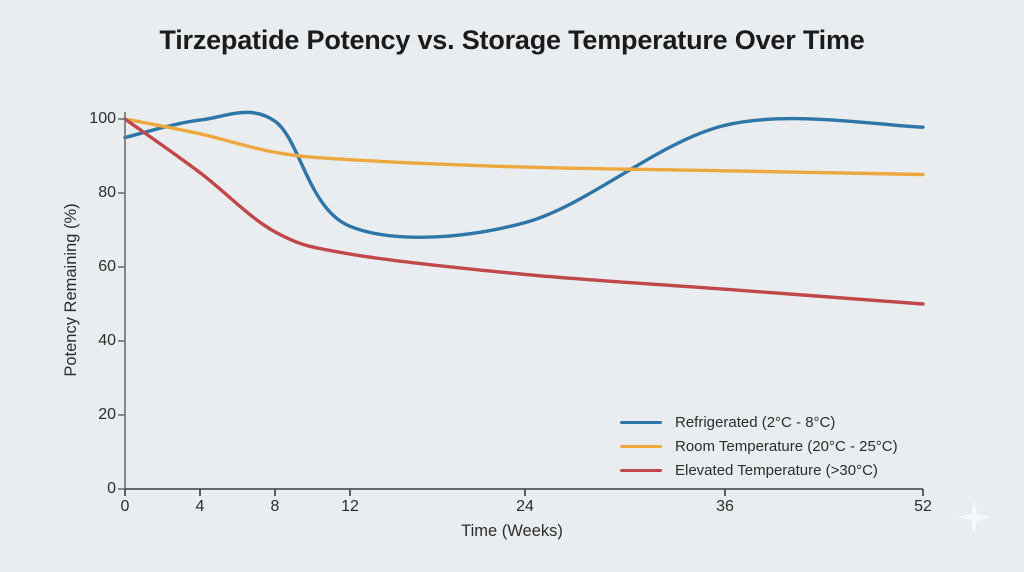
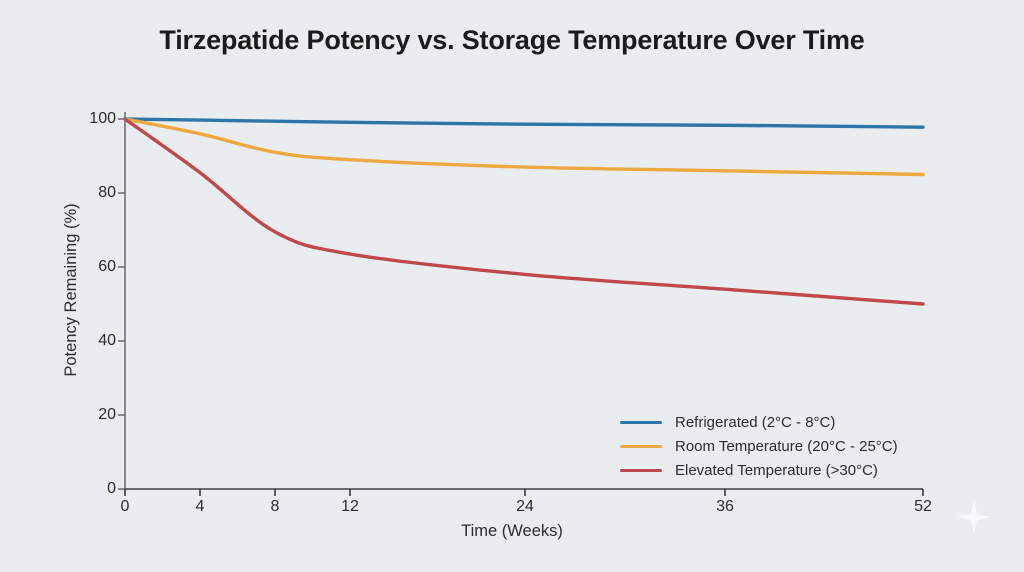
Refrigerated (2°C - 8°C)/0: 95 -> 100
Refrigerated (2°C - 8°C)/12: 71 -> 99
Refrigerated (2°C - 8°C)/24: 72 -> 99
